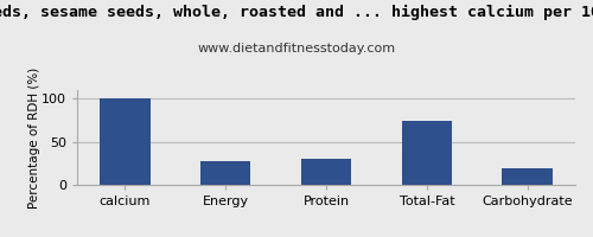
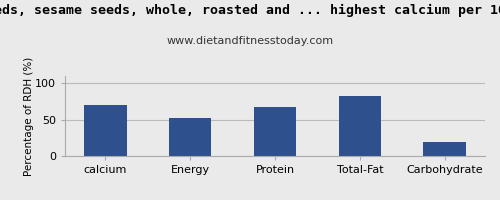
calcium: 100 -> 70
Energy: 28 -> 52
Protein: 30 -> 68
Total-Fat: 74 -> 82
